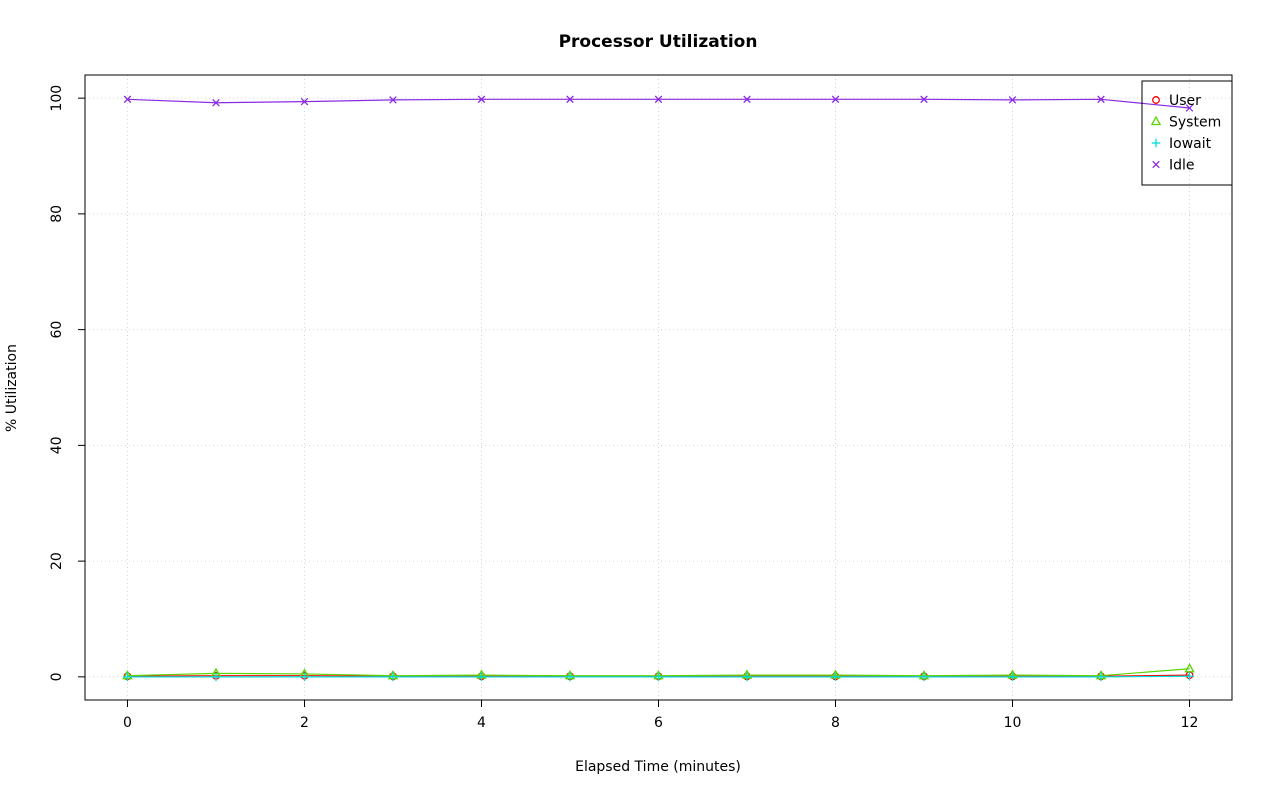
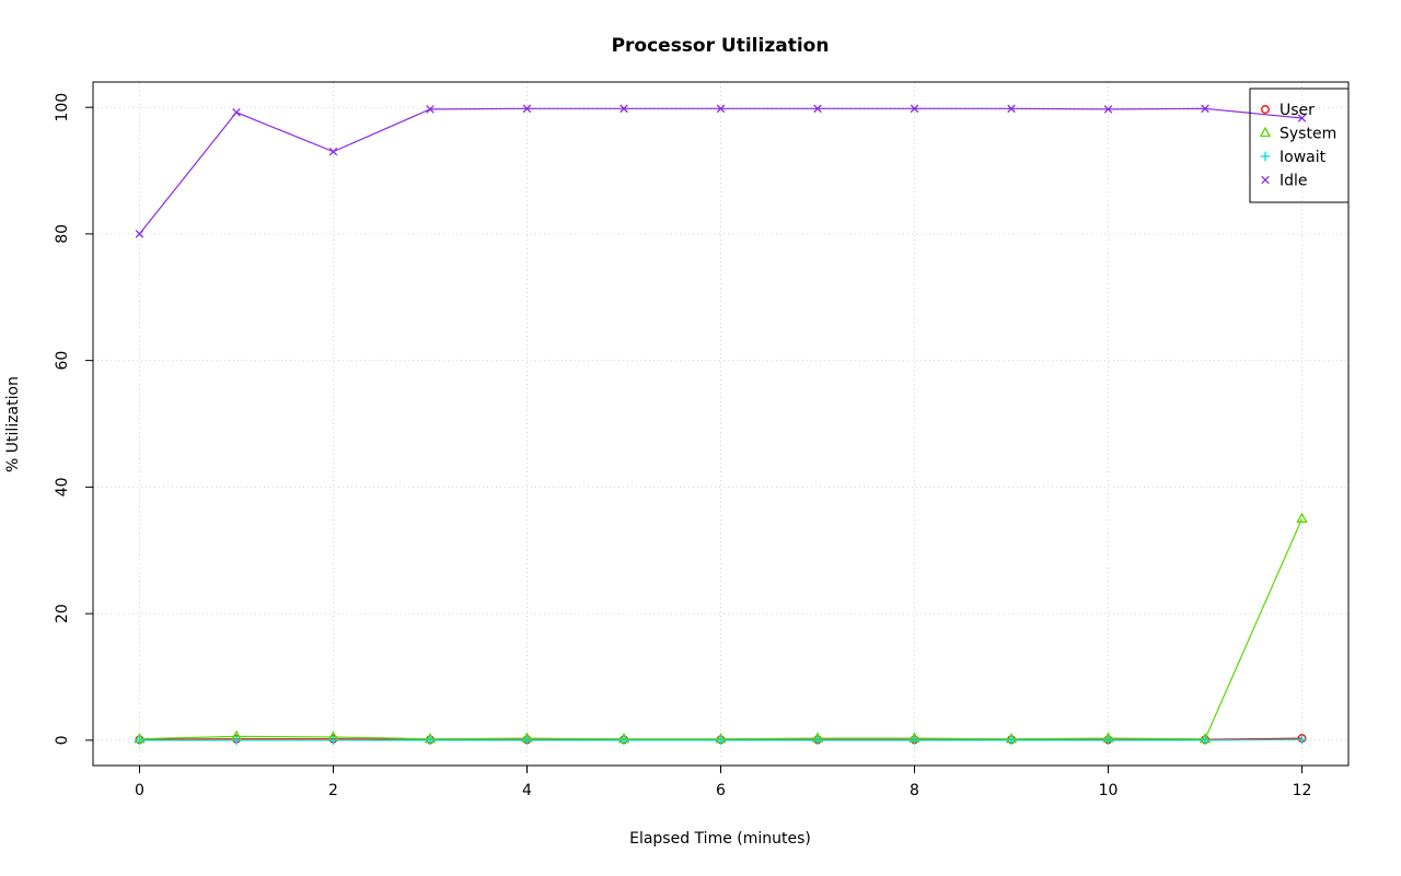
Idle/0: 100 -> 80
Idle/2: 99 -> 93
System/12: 1 -> 35
